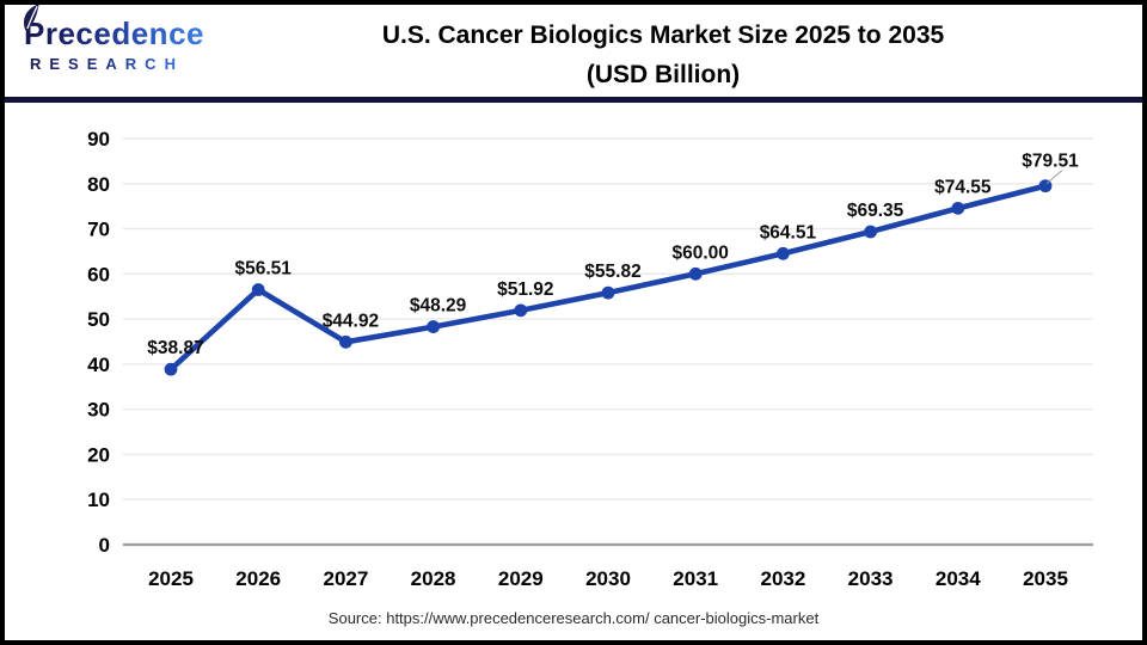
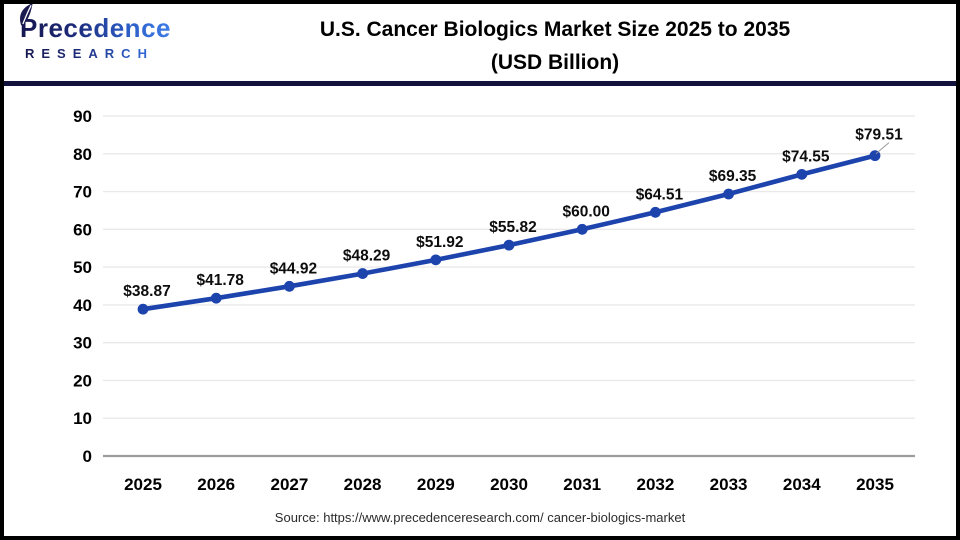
2026: $56.51 -> $41.78
